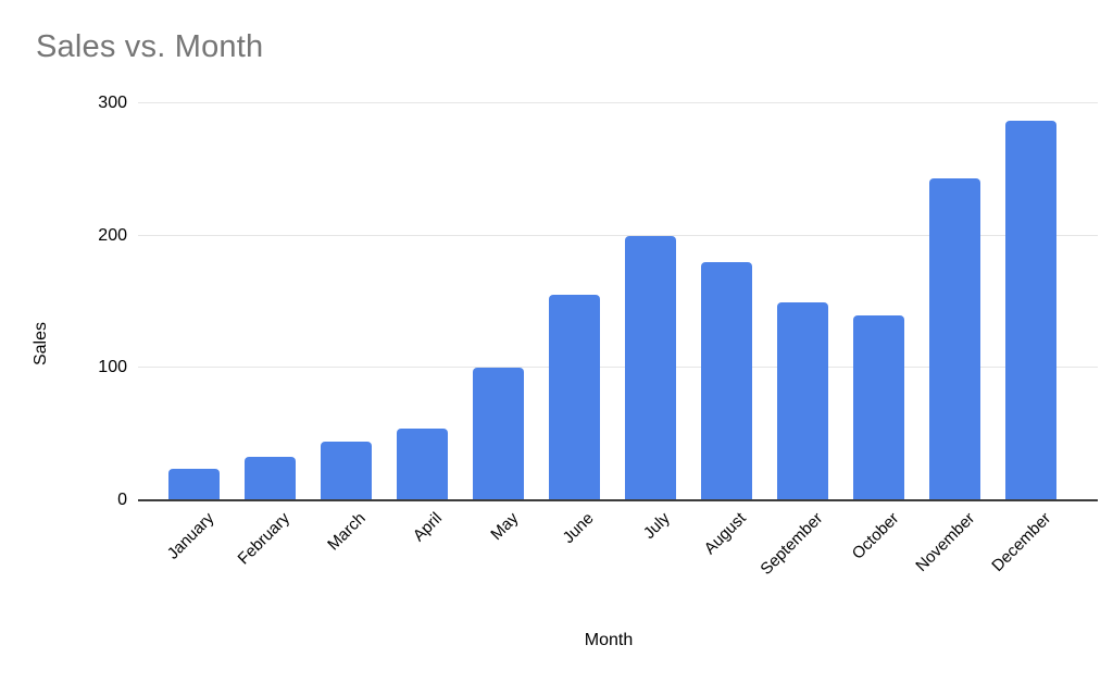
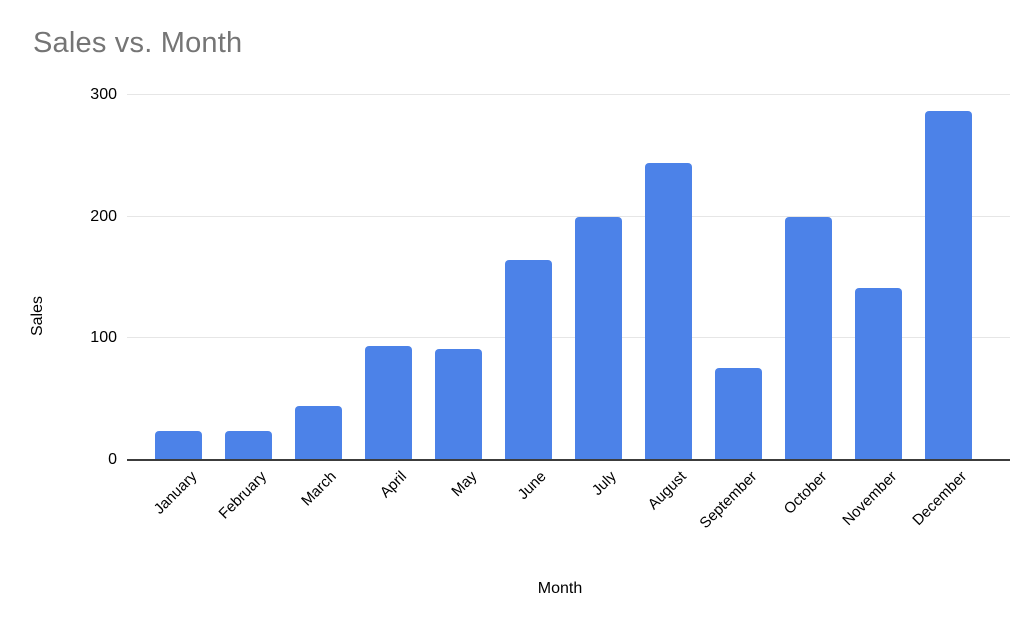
February: 33 -> 24
April: 54 -> 94
May: 100 -> 91
June: 155 -> 164
August: 180 -> 244
September: 150 -> 76
October: 140 -> 200
November: 243 -> 141
